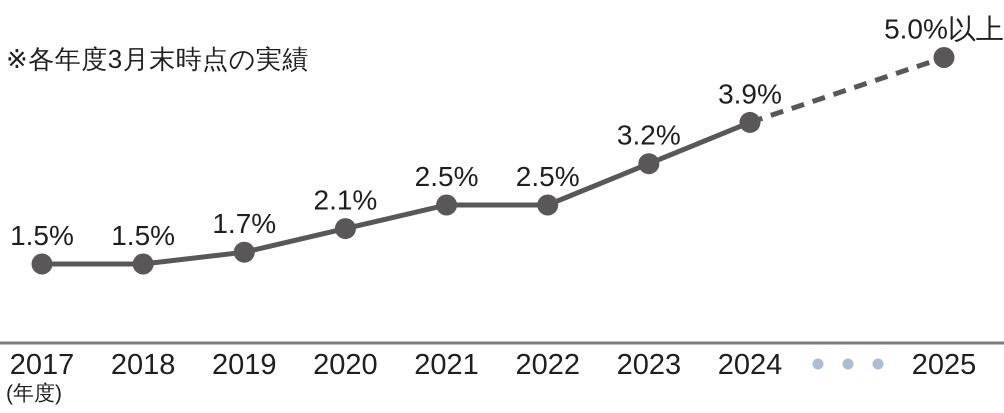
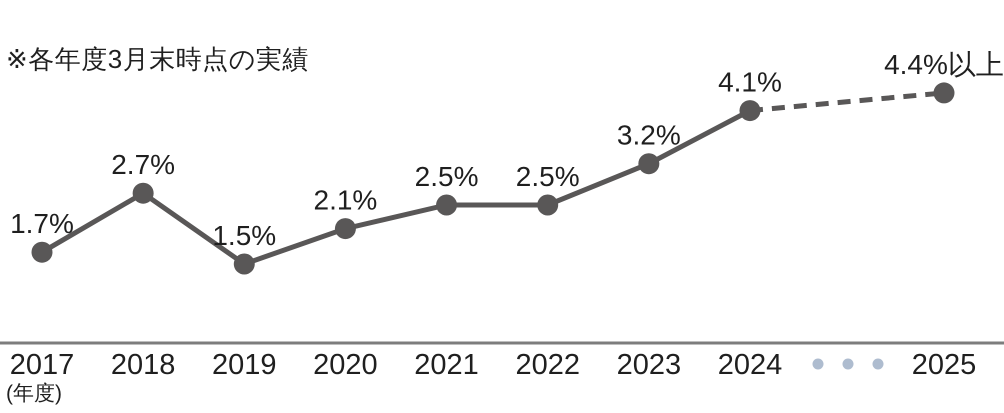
2017: 1.5% -> 1.7%
2018: 1.5% -> 2.7%
2019: 1.7% -> 1.5%
2024: 3.9% -> 4.1%
2025: 5.0 -> 4.4
